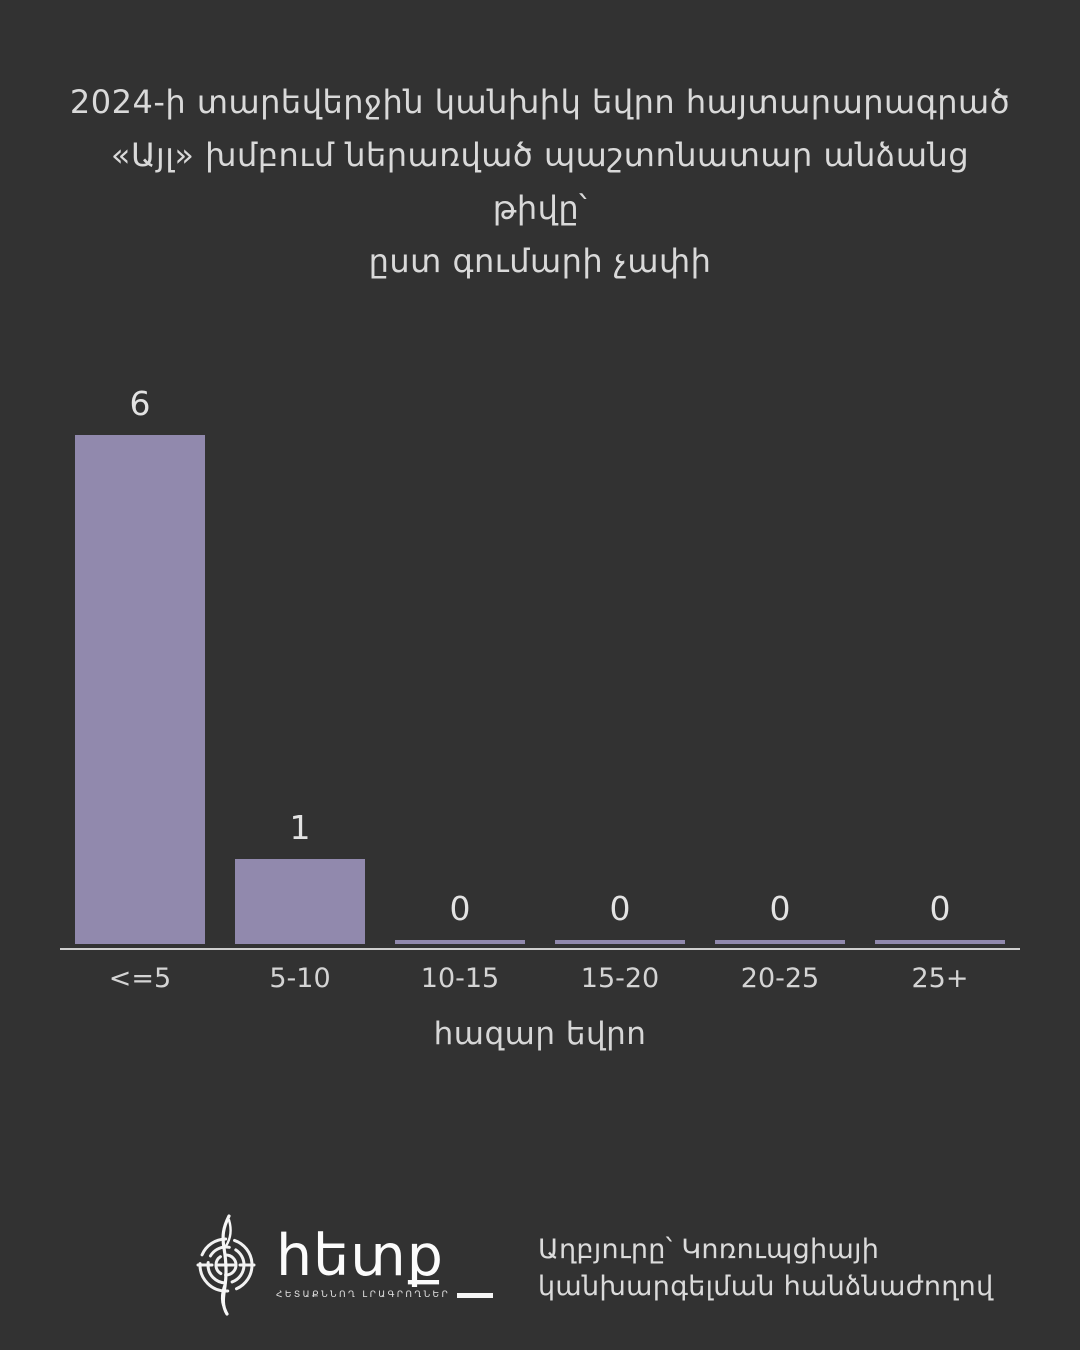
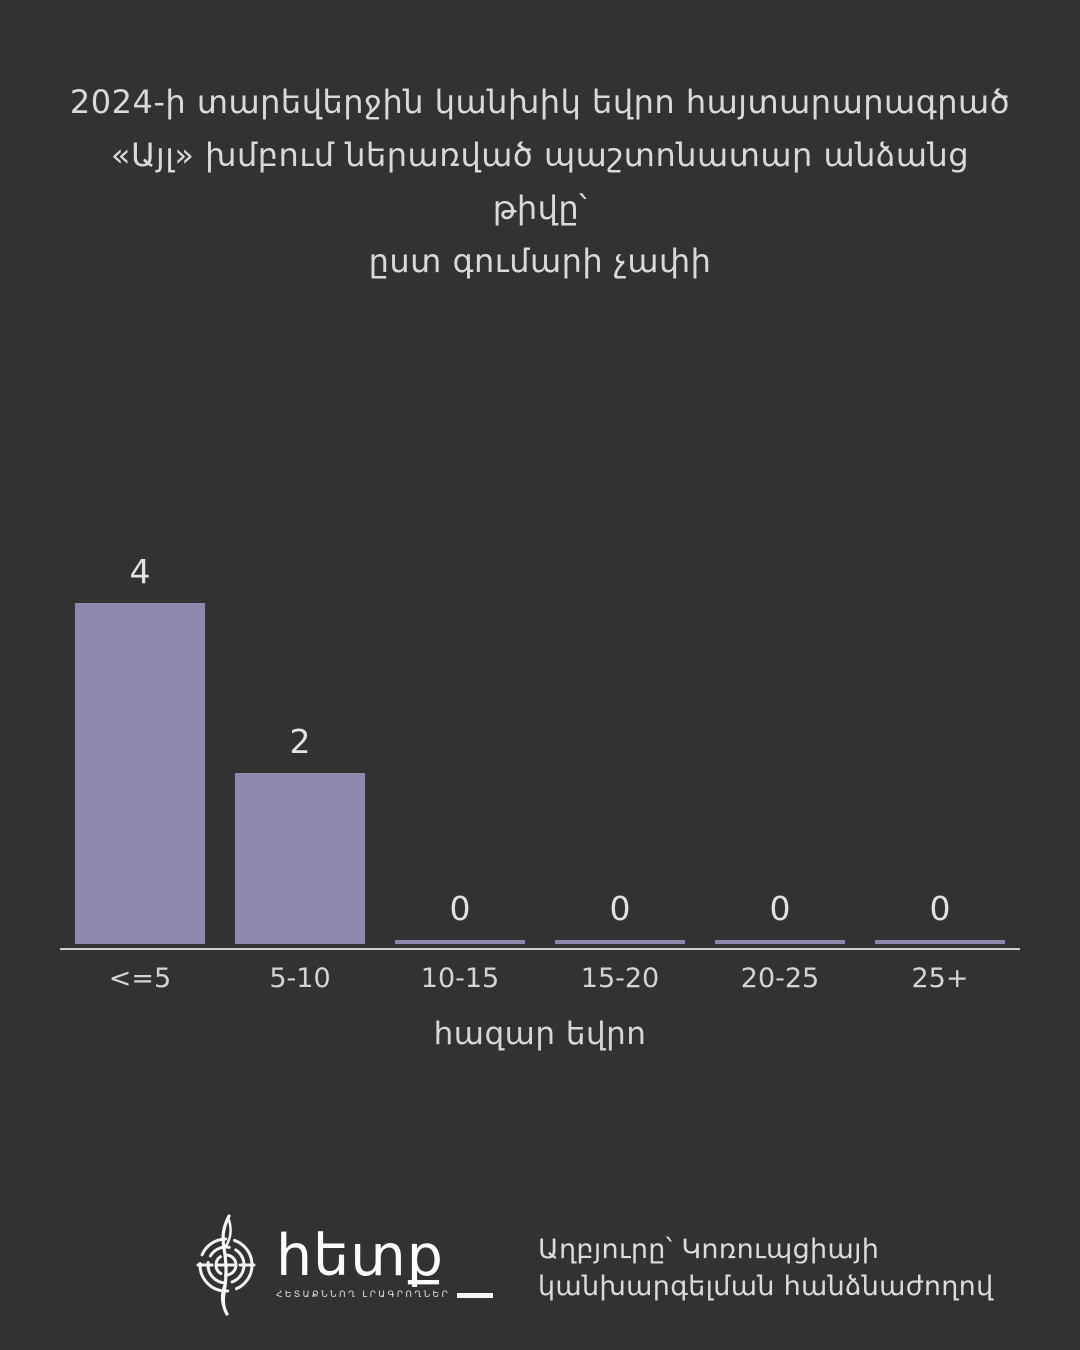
<=5: 6 -> 4
5-10: 1 -> 2
